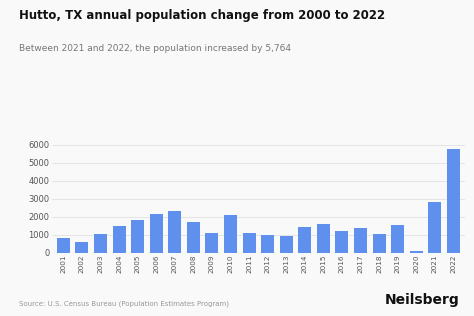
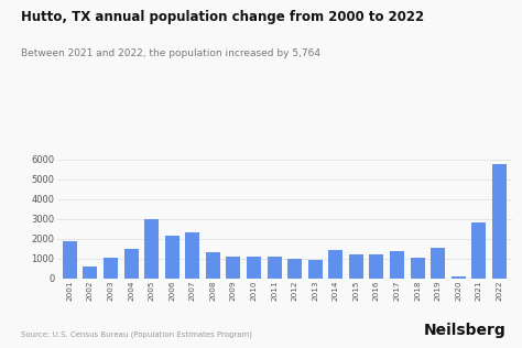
2001: 800 -> 1900
2005: 1800 -> 3000
2008: 1700 -> 1300
2010: 2100 -> 1100
2015: 1600 -> 1200
